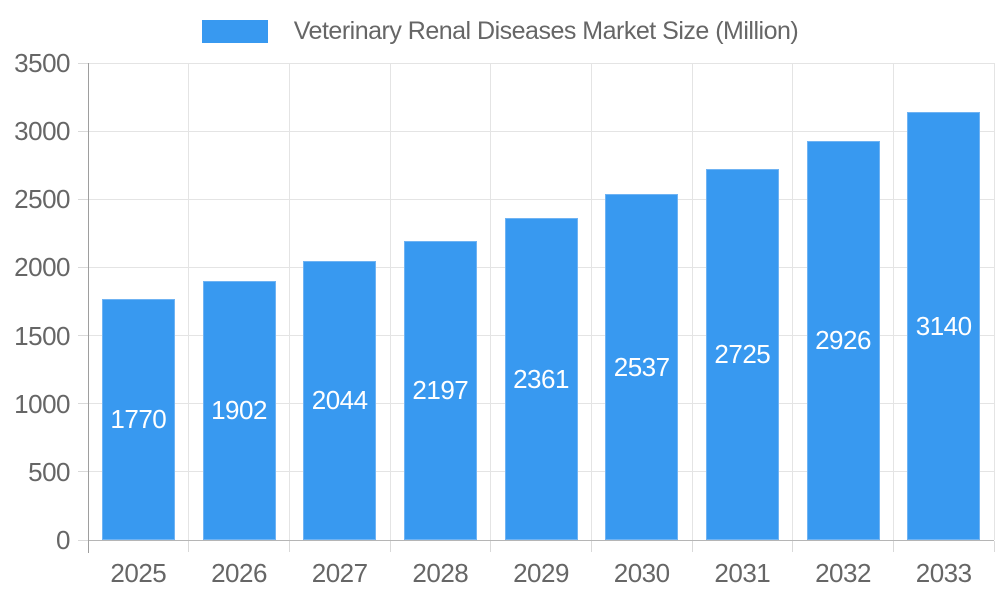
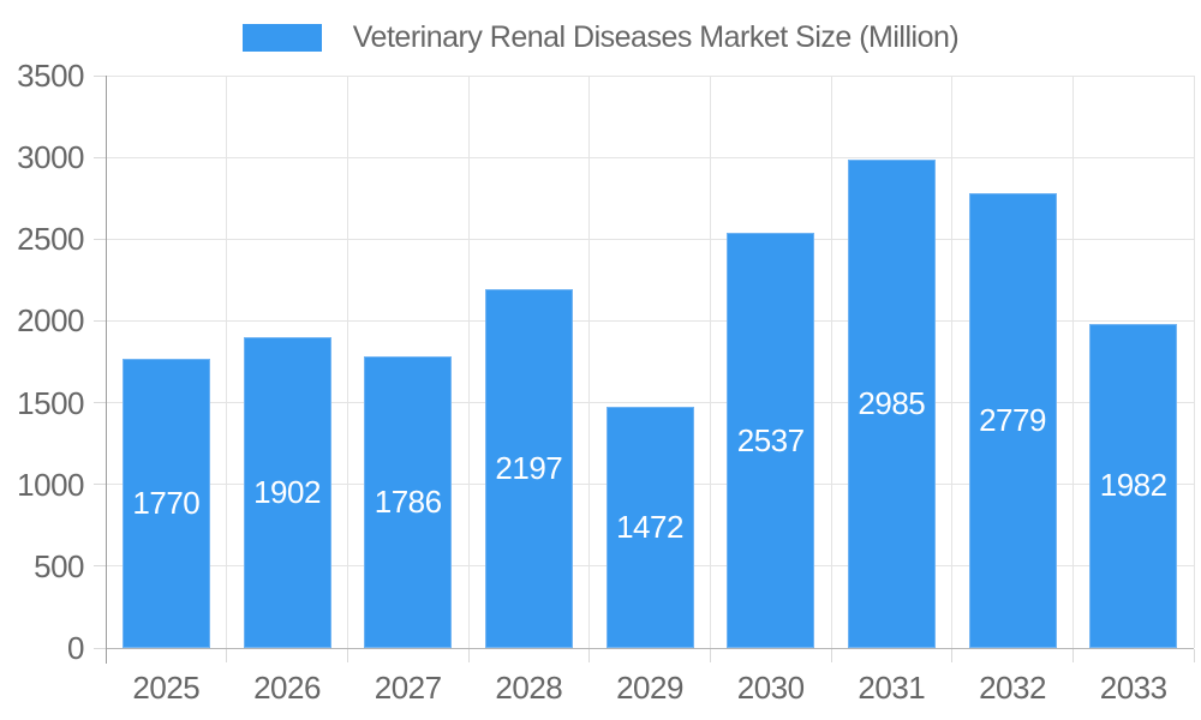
2027: 2044 -> 1786
2029: 2361 -> 1472
2031: 2725 -> 2985
2032: 2926 -> 2779
2033: 3140 -> 1982
